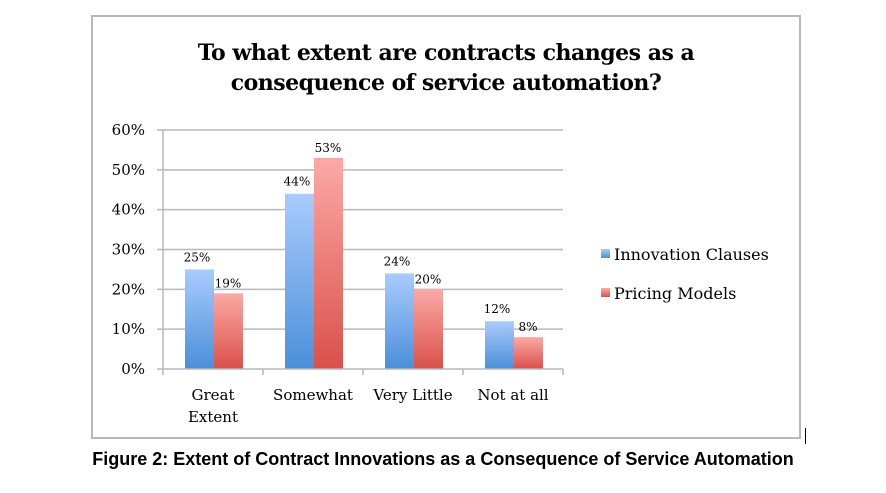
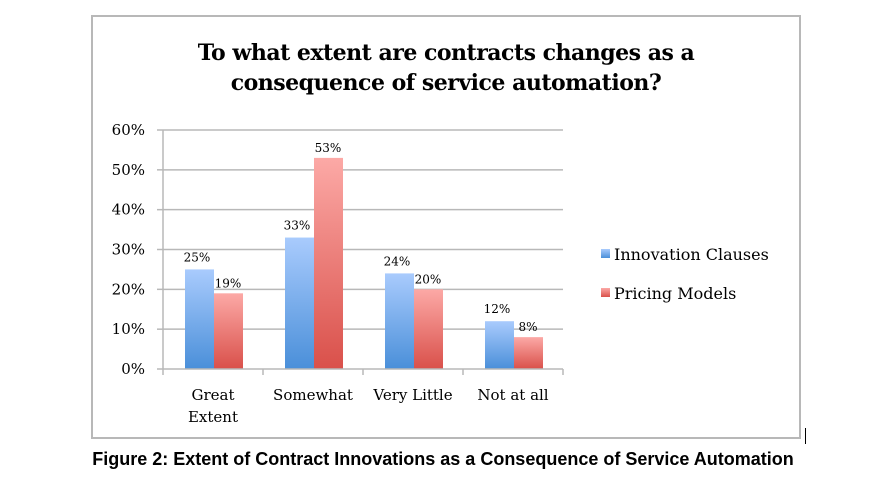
Innovation Clauses/Somewhat: 44% -> 33%
